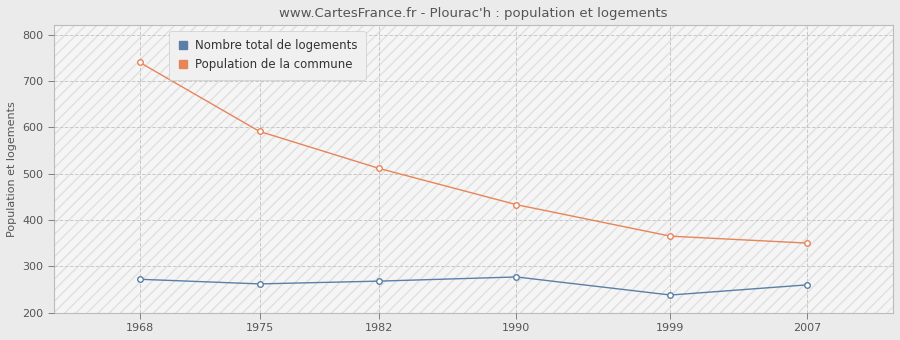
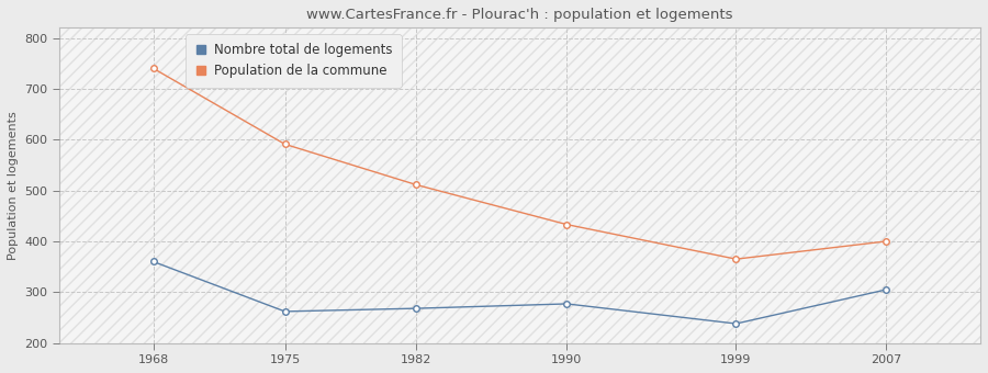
Nombre total de logements/1968: 272 -> 360
Population de la commune/2007: 350 -> 400
Nombre total de logements/2007: 260 -> 305
